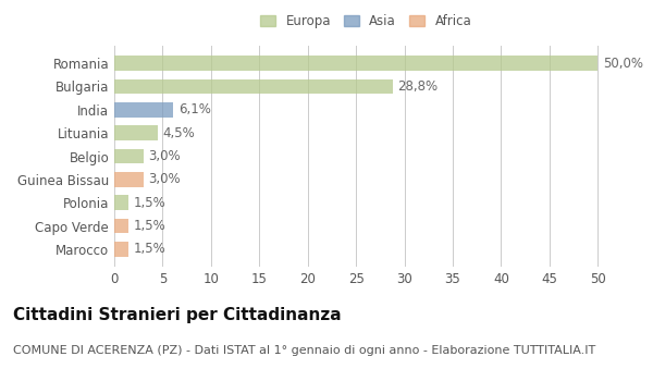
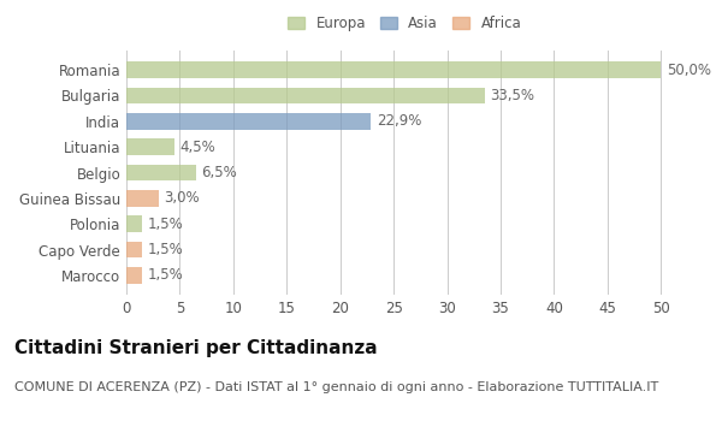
Bulgaria: 28,8% -> 33,5%
India: 6,1% -> 22,9%
Belgio: 3,0% -> 6,5%
